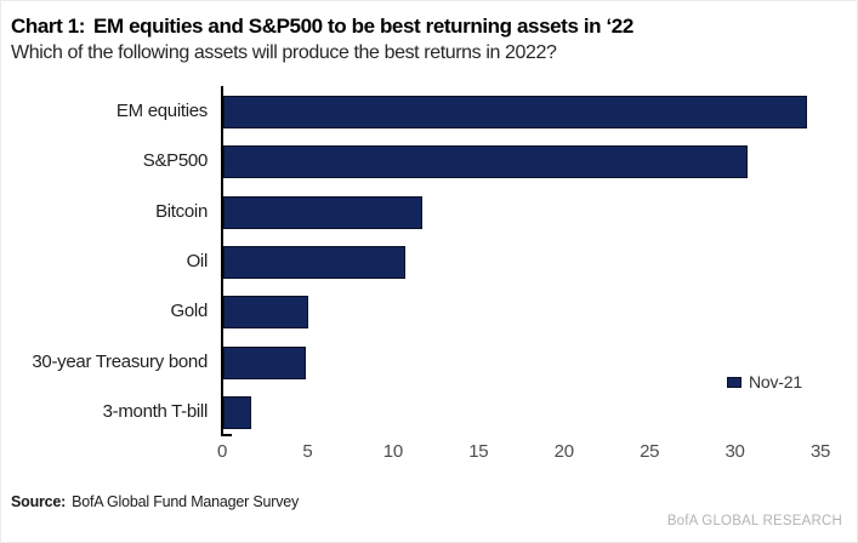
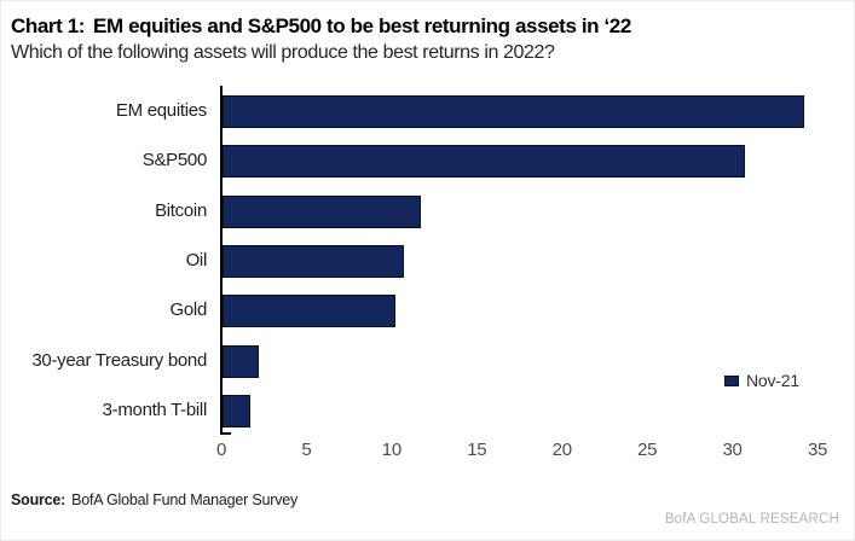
Gold: 4.8 -> 10.0
30-year Treasury bond: 4.7 -> 2.0
